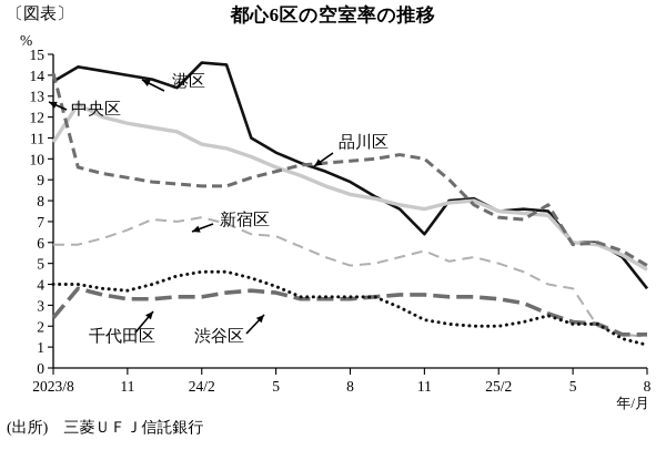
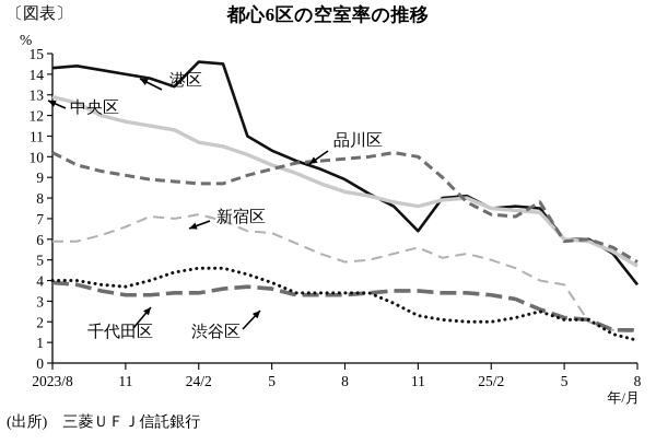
港区/2023/8: 13.7 -> 14.3
中央区/2023/8: 10.8 -> 12.9
品川区/2023/8: 14.1 -> 10.2
千代田区/2023/8: 2.4 -> 3.9
